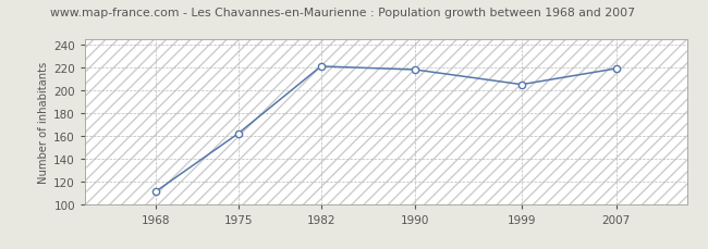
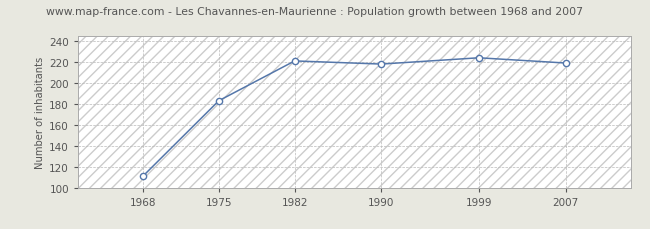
1975: 162 -> 183
1999: 205 -> 224
